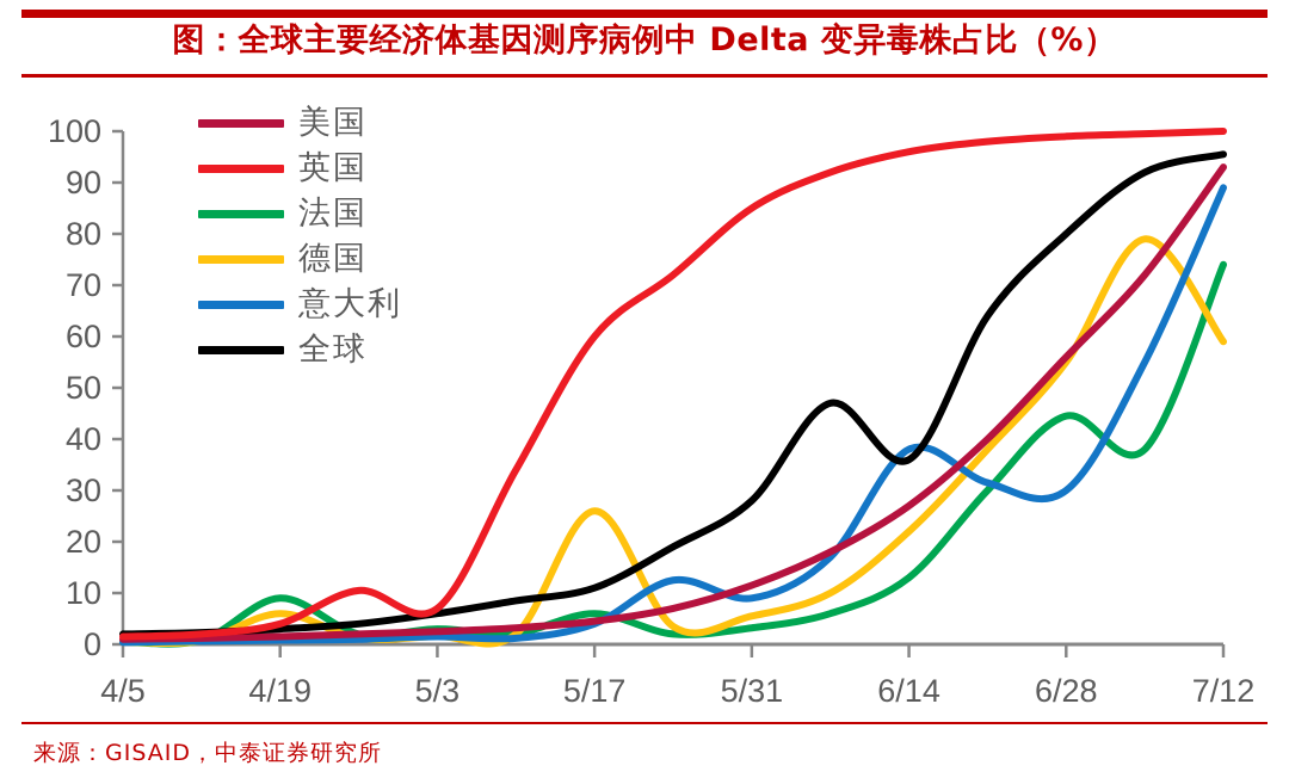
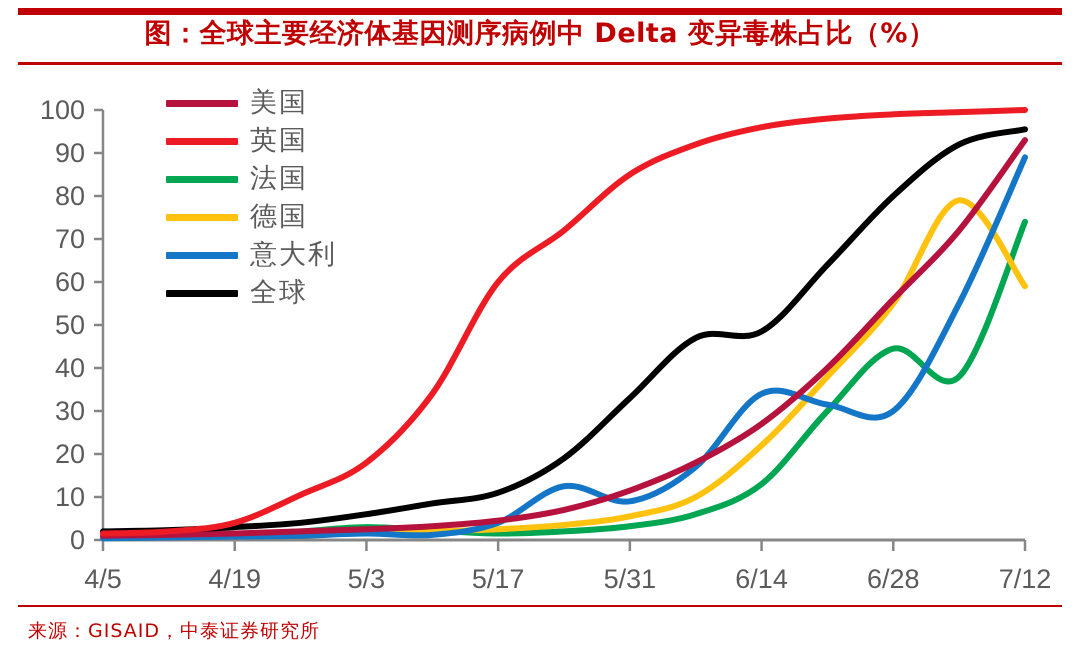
法国/4/19: 9 -> 1
德国/4/19: 6 -> 1
英国/5/3: 7 -> 18
法国/5/17: 6 -> 2
德国/5/17: 26 -> 2
全球/5/31: 28 -> 33
意大利/6/14: 38 -> 34
全球/6/14: 36 -> 48
